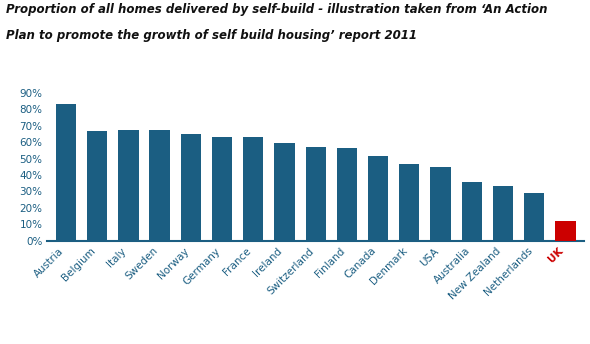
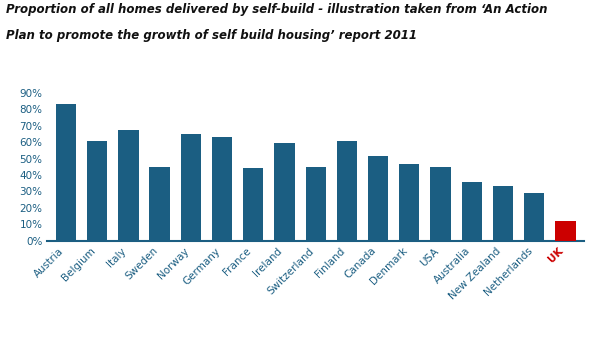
Belgium: 67% -> 61%
Sweden: 68% -> 45%
France: 63% -> 44%
Switzerland: 57% -> 45%
Finland: 56% -> 61%
